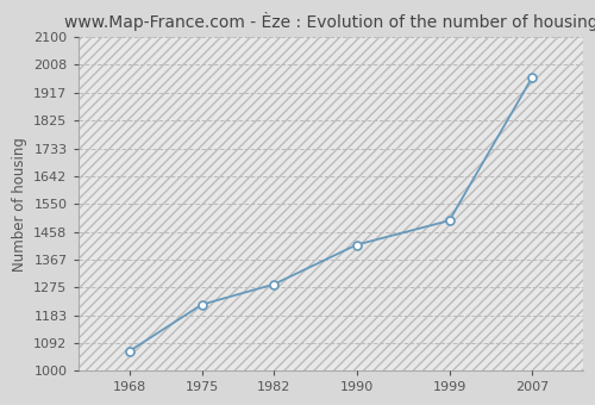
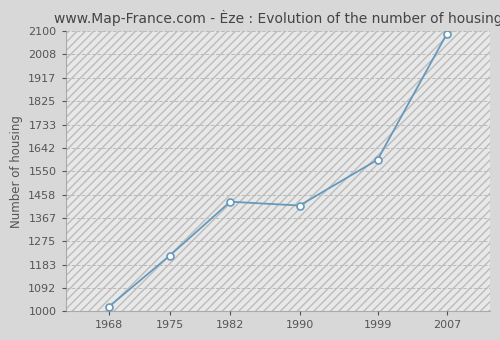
1968: 1065 -> 1018
1982: 1285 -> 1430
1999: 1495 -> 1595
2007: 1965 -> 2090
